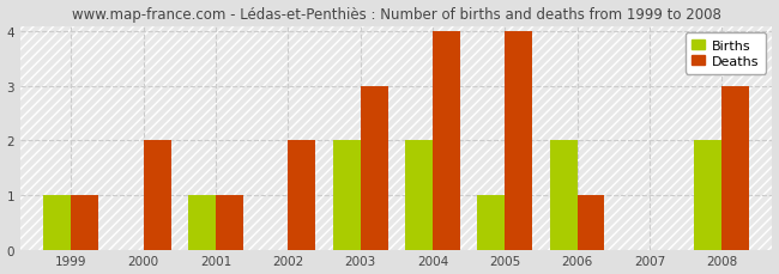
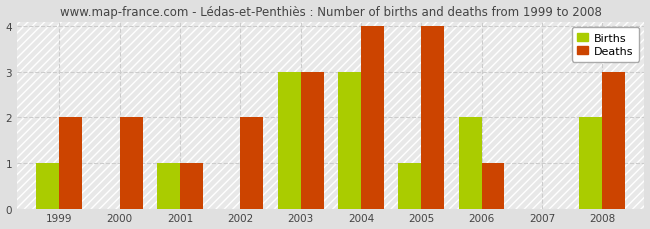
Deaths/1999: 1 -> 2
Births/2003: 2 -> 3
Births/2004: 2 -> 3
